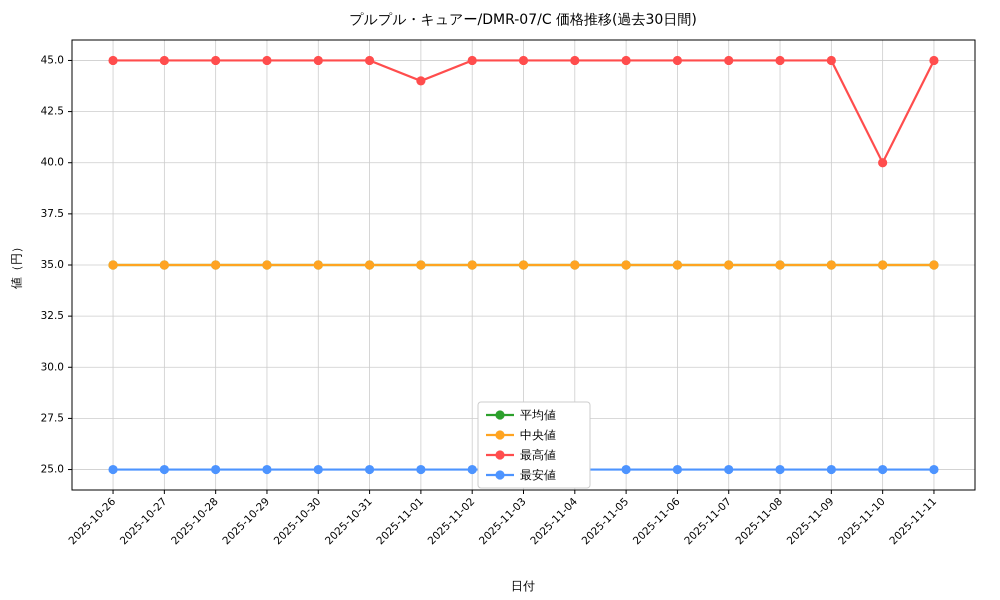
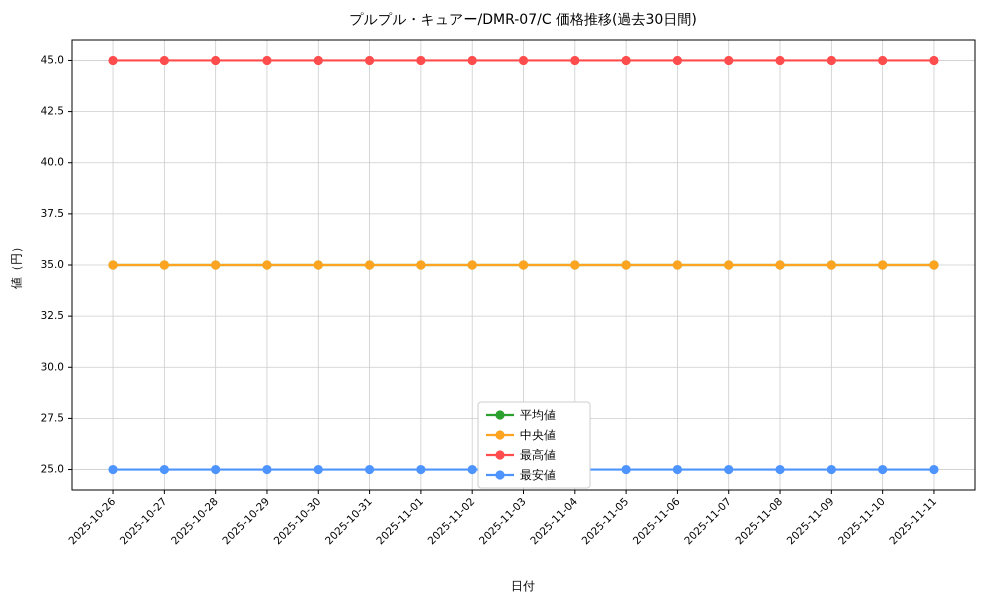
最高値/2025-11-01: 44 -> 45
最高値/2025-11-10: 40 -> 45
